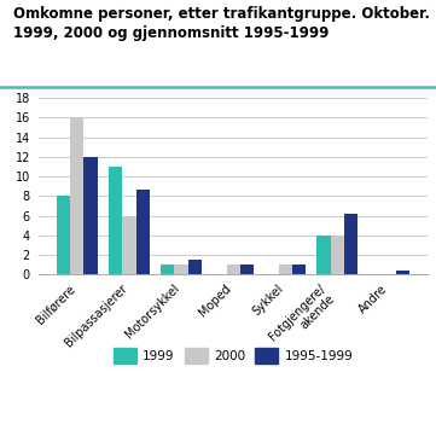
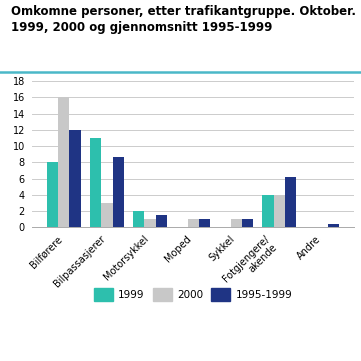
2000/Bilpassasjerer: 6 -> 3
1999/Motorsykkel: 1 -> 2
